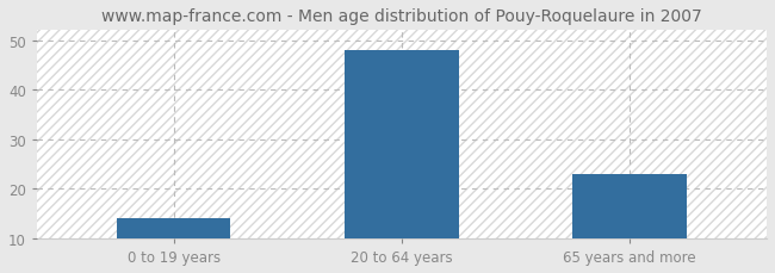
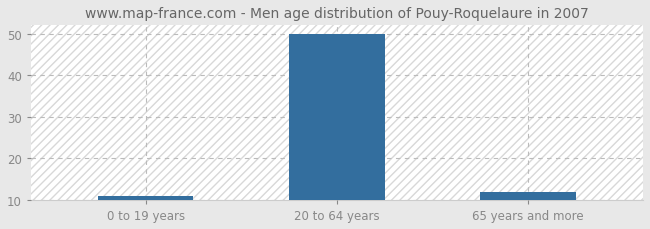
0 to 19 years: 14 -> 11
20 to 64 years: 48 -> 50
65 years and more: 23 -> 12
